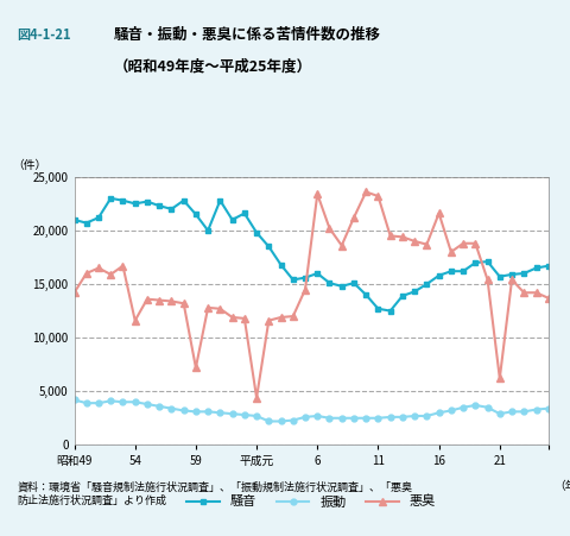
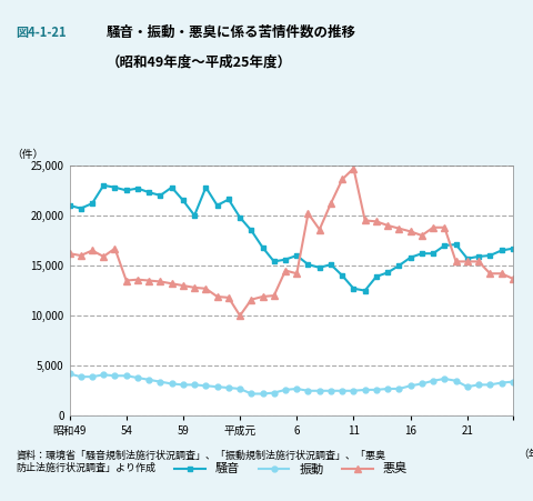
悪臭/昭和49: 14,200 -> 16,200
悪臭/54: 11,600 -> 13,500
悪臭/59: 7,200 -> 13,000
悪臭/平成元: 4,400 -> 10,000
悪臭/6: 23,400 -> 14,200
悪臭/11: 23,200 -> 24,700
悪臭/16: 21,600 -> 18,400
悪臭/21: 6,200 -> 15,400
